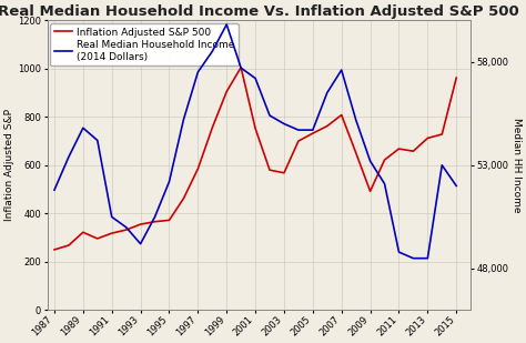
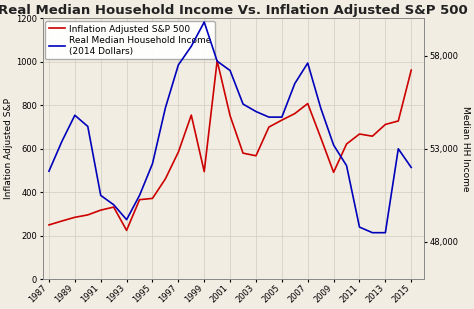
Inflation Adjusted S&P 500/1989: 322 -> 285
Inflation Adjusted S&P 500/1993: 355 -> 225
Inflation Adjusted S&P 500/1999: 905 -> 495
